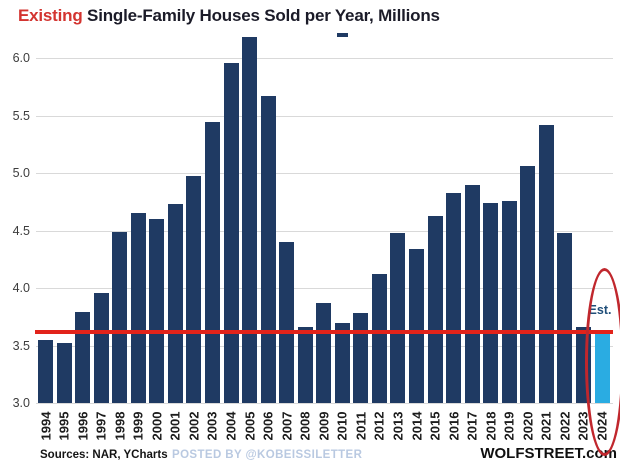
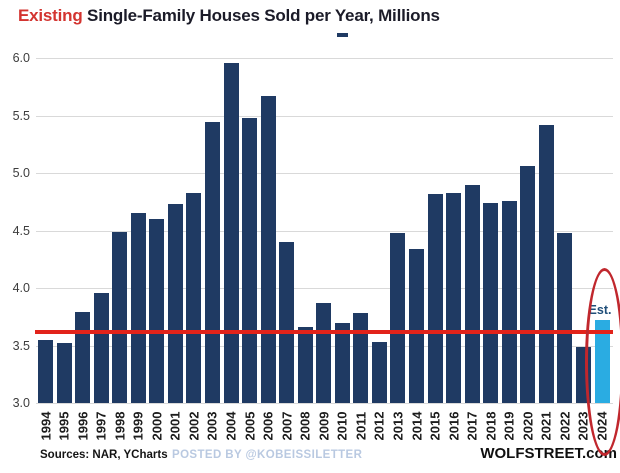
2002: 4.97 -> 4.83
2005: 6.18 -> 5.48
2012: 4.12 -> 3.53
2015: 4.63 -> 4.82
2023: 3.66 -> 3.49
2024: 3.61 -> 3.72
